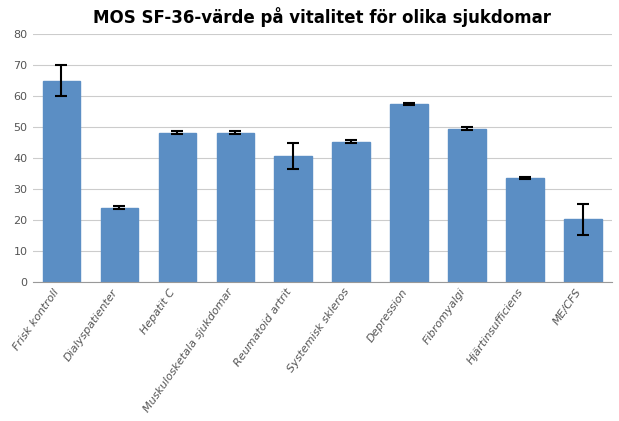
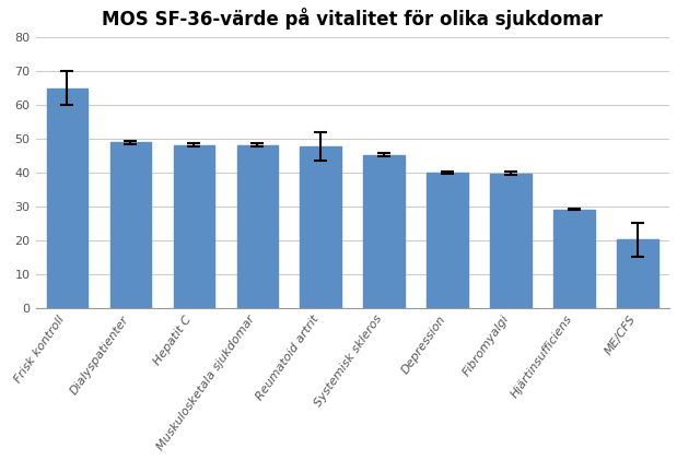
Dialyspatienter: 24.0 -> 49.0
Reumatoid artrit: 40.5 -> 47.8
Depression: 57.5 -> 40.0
Fibromyalgi: 49.5 -> 39.8
Hjärtinsufficiens: 33.5 -> 29.2
